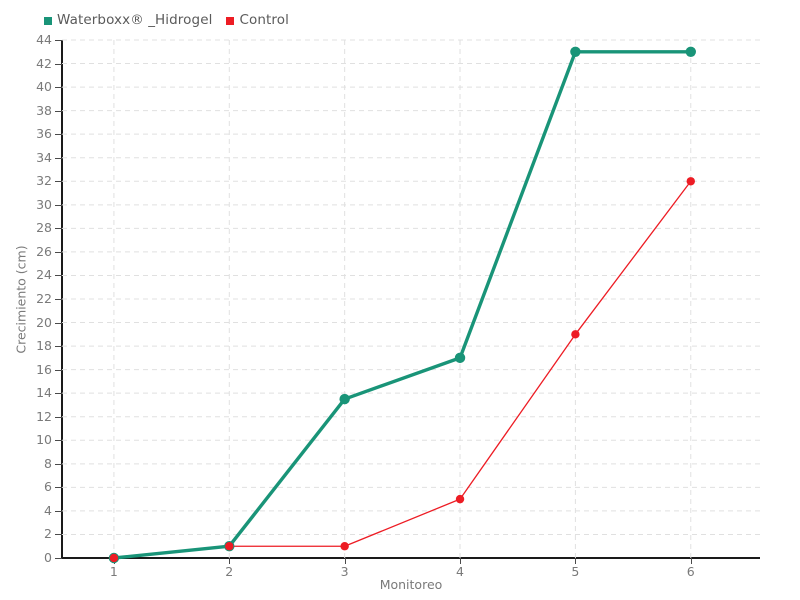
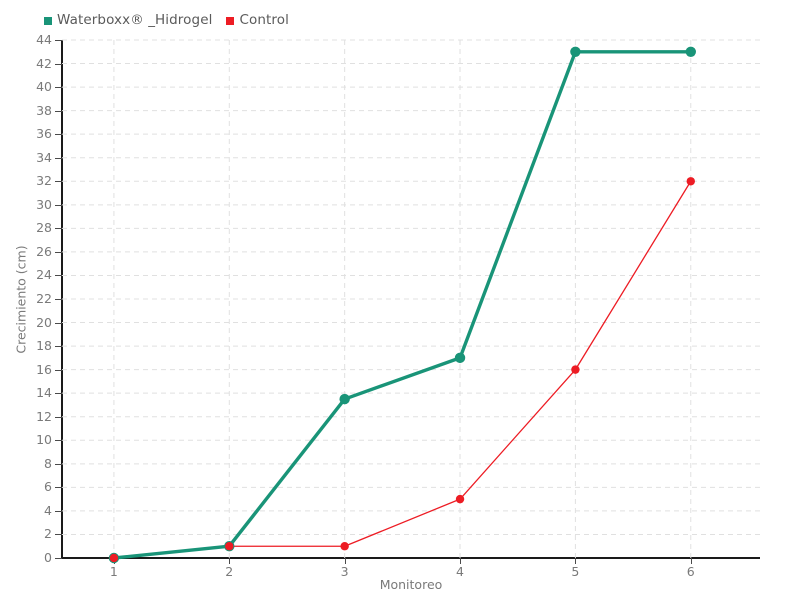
Control/5: 19 -> 16
